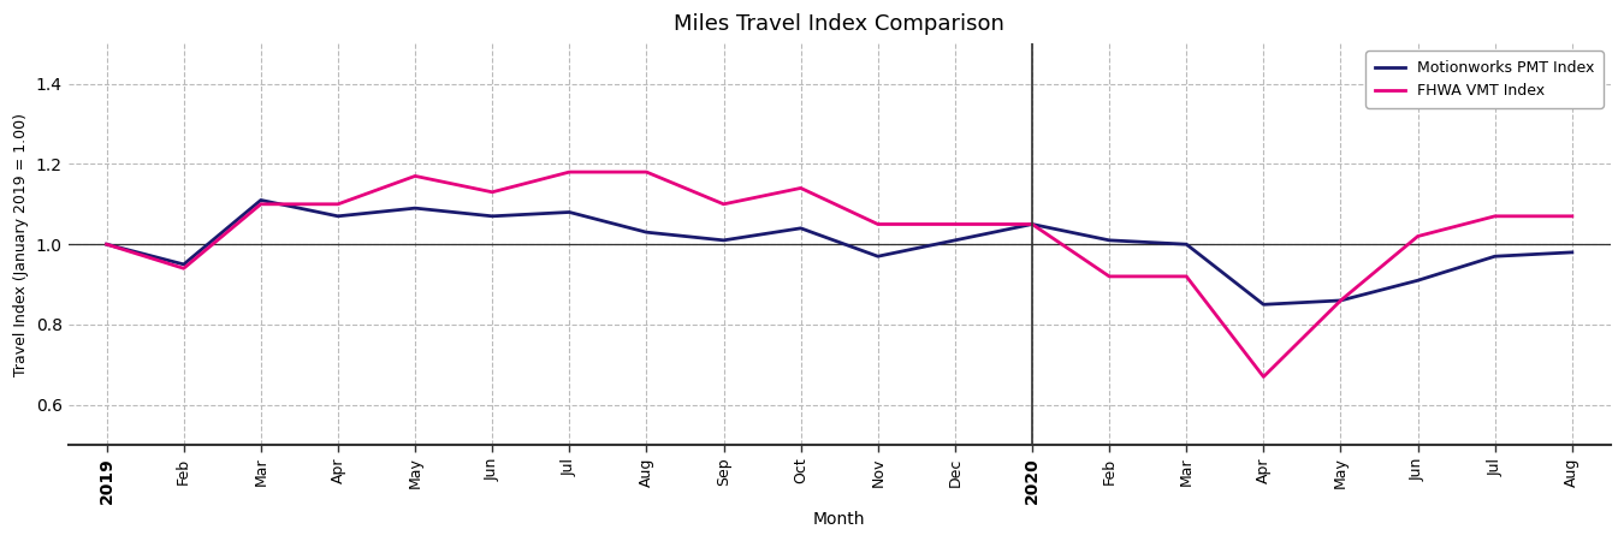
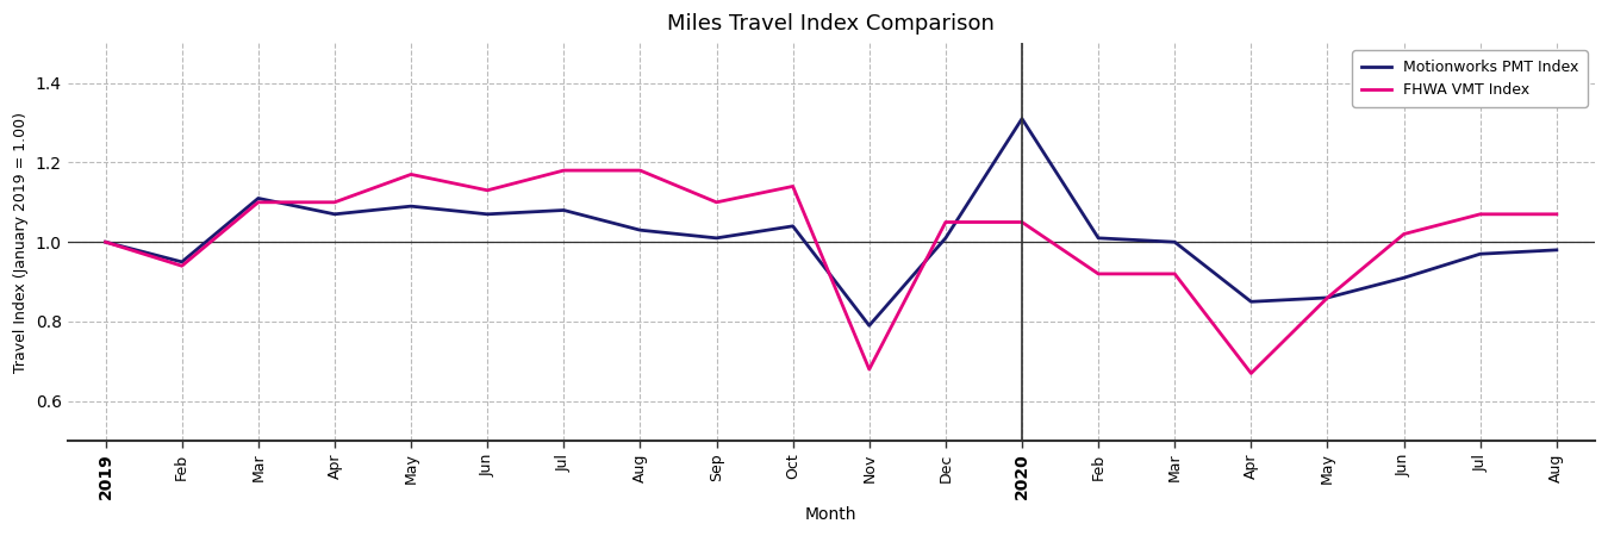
Motionworks PMT Index/Nov: 0.97 -> 0.79
FHWA VMT Index/Nov: 1.05 -> 0.68
Motionworks PMT Index/2020: 1.05 -> 1.31
